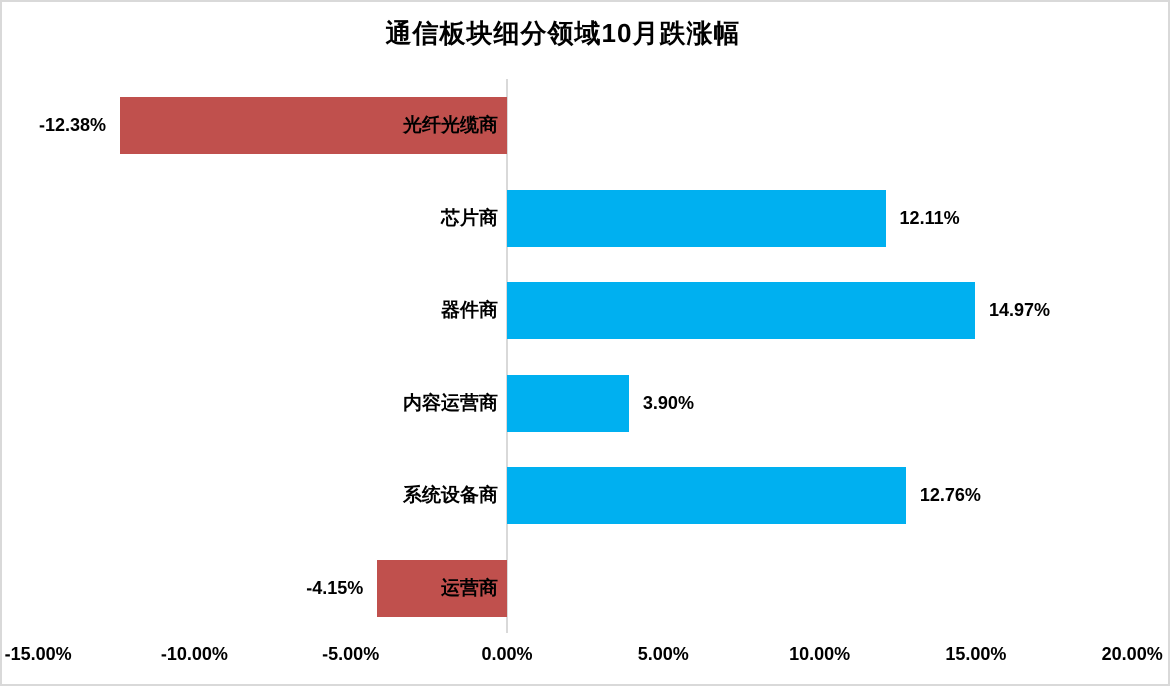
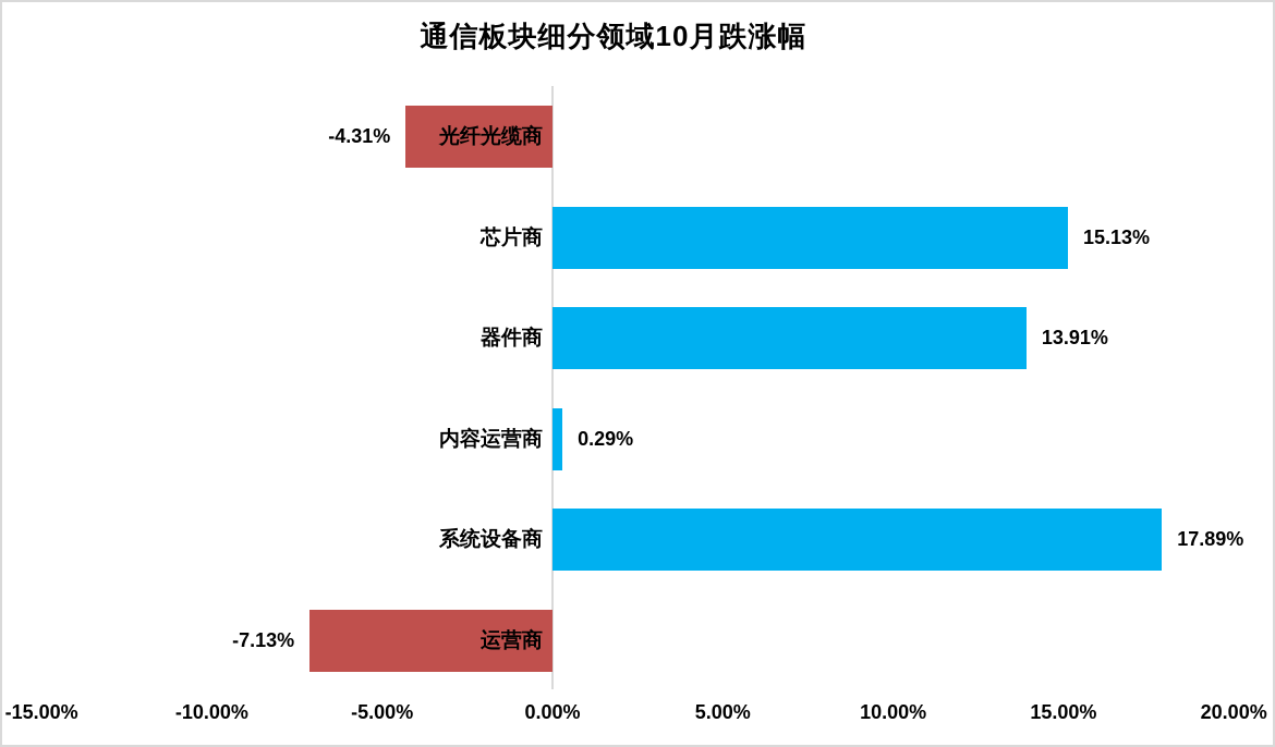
光纤光缆商: -12.38% -> -4.31%
芯片商: 12.11% -> 15.13%
器件商: 14.97% -> 13.91%
内容运营商: 3.90% -> 0.29%
系统设备商: 12.76% -> 17.89%
运营商: -4.15% -> -7.13%
